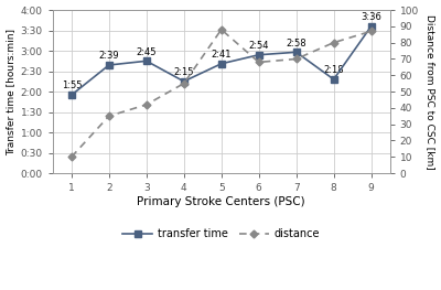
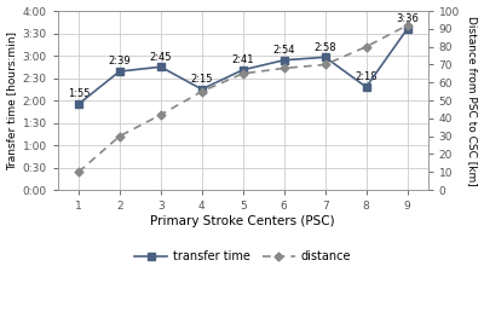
distance/2: 35 -> 30
distance/5: 88 -> 65
distance/9: 87 -> 92
